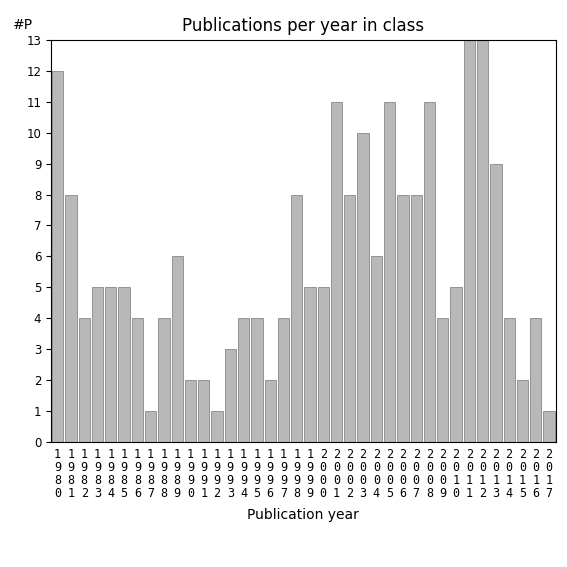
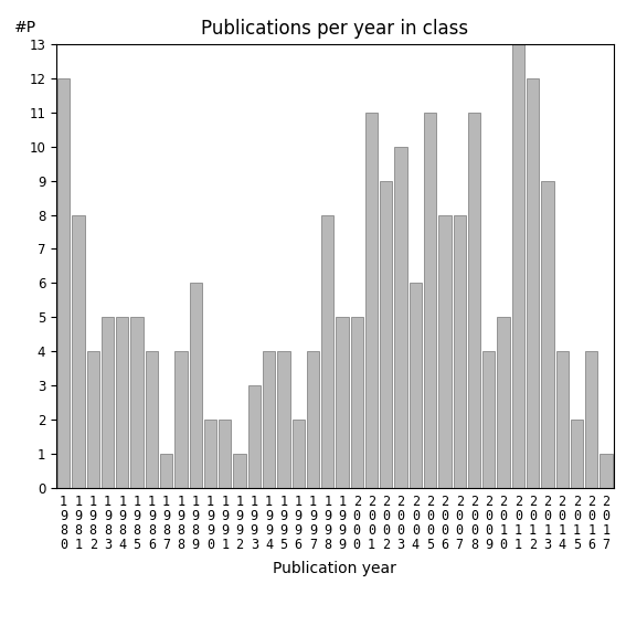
2 0 0 2: 8 -> 9
2 0 1 2: 13 -> 12
